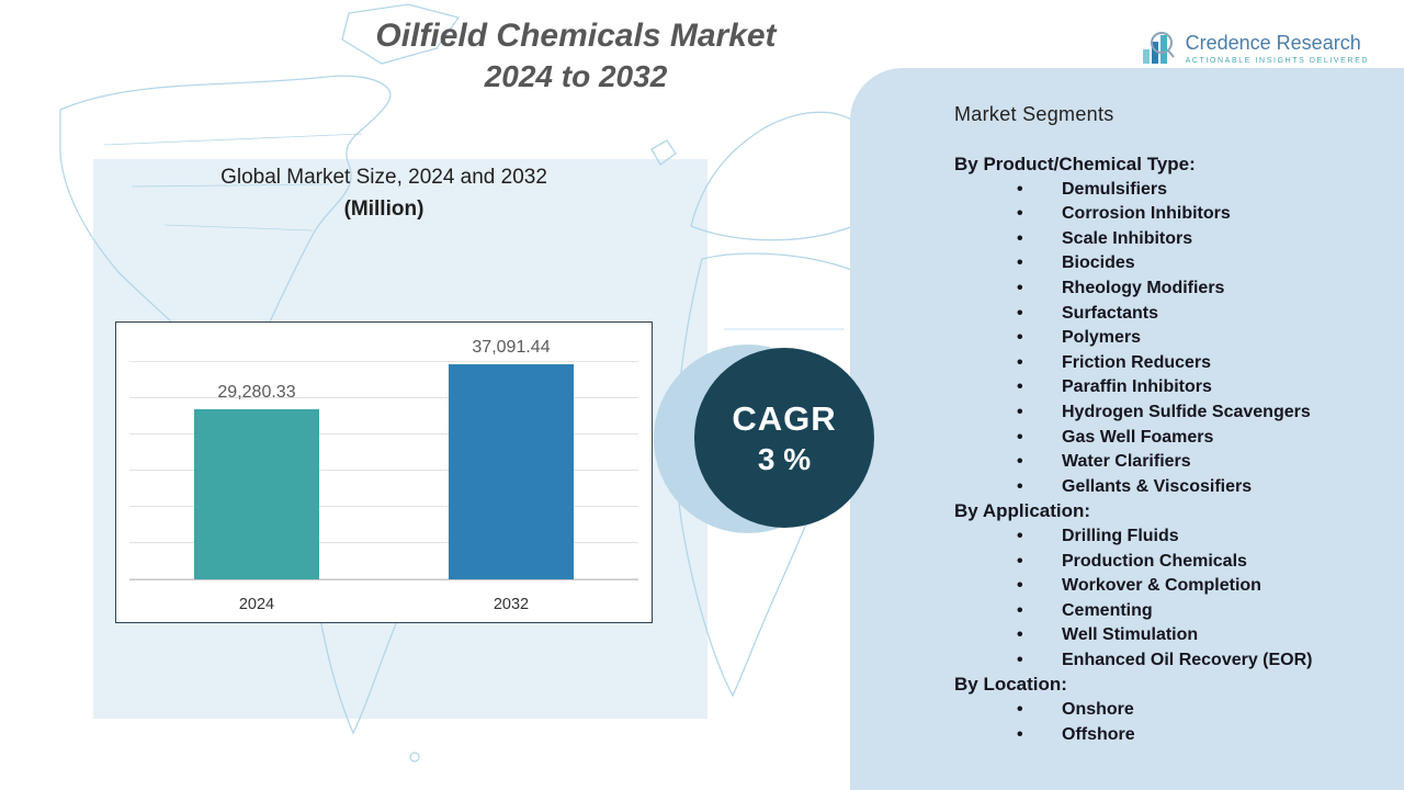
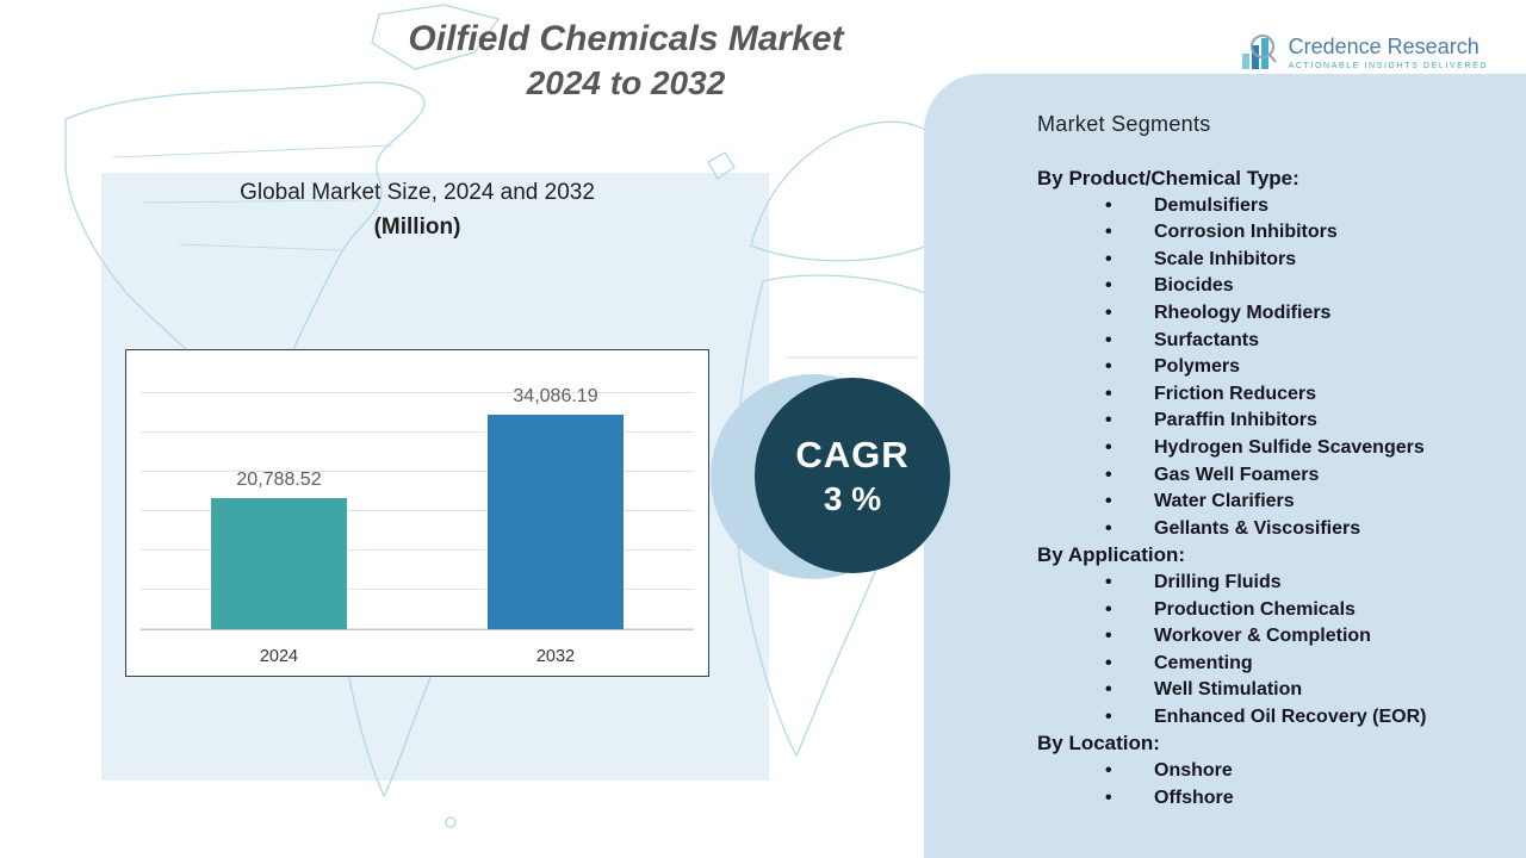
2024: 29,280.33 -> 20,788.52
2032: 37,091.44 -> 34,086.19
